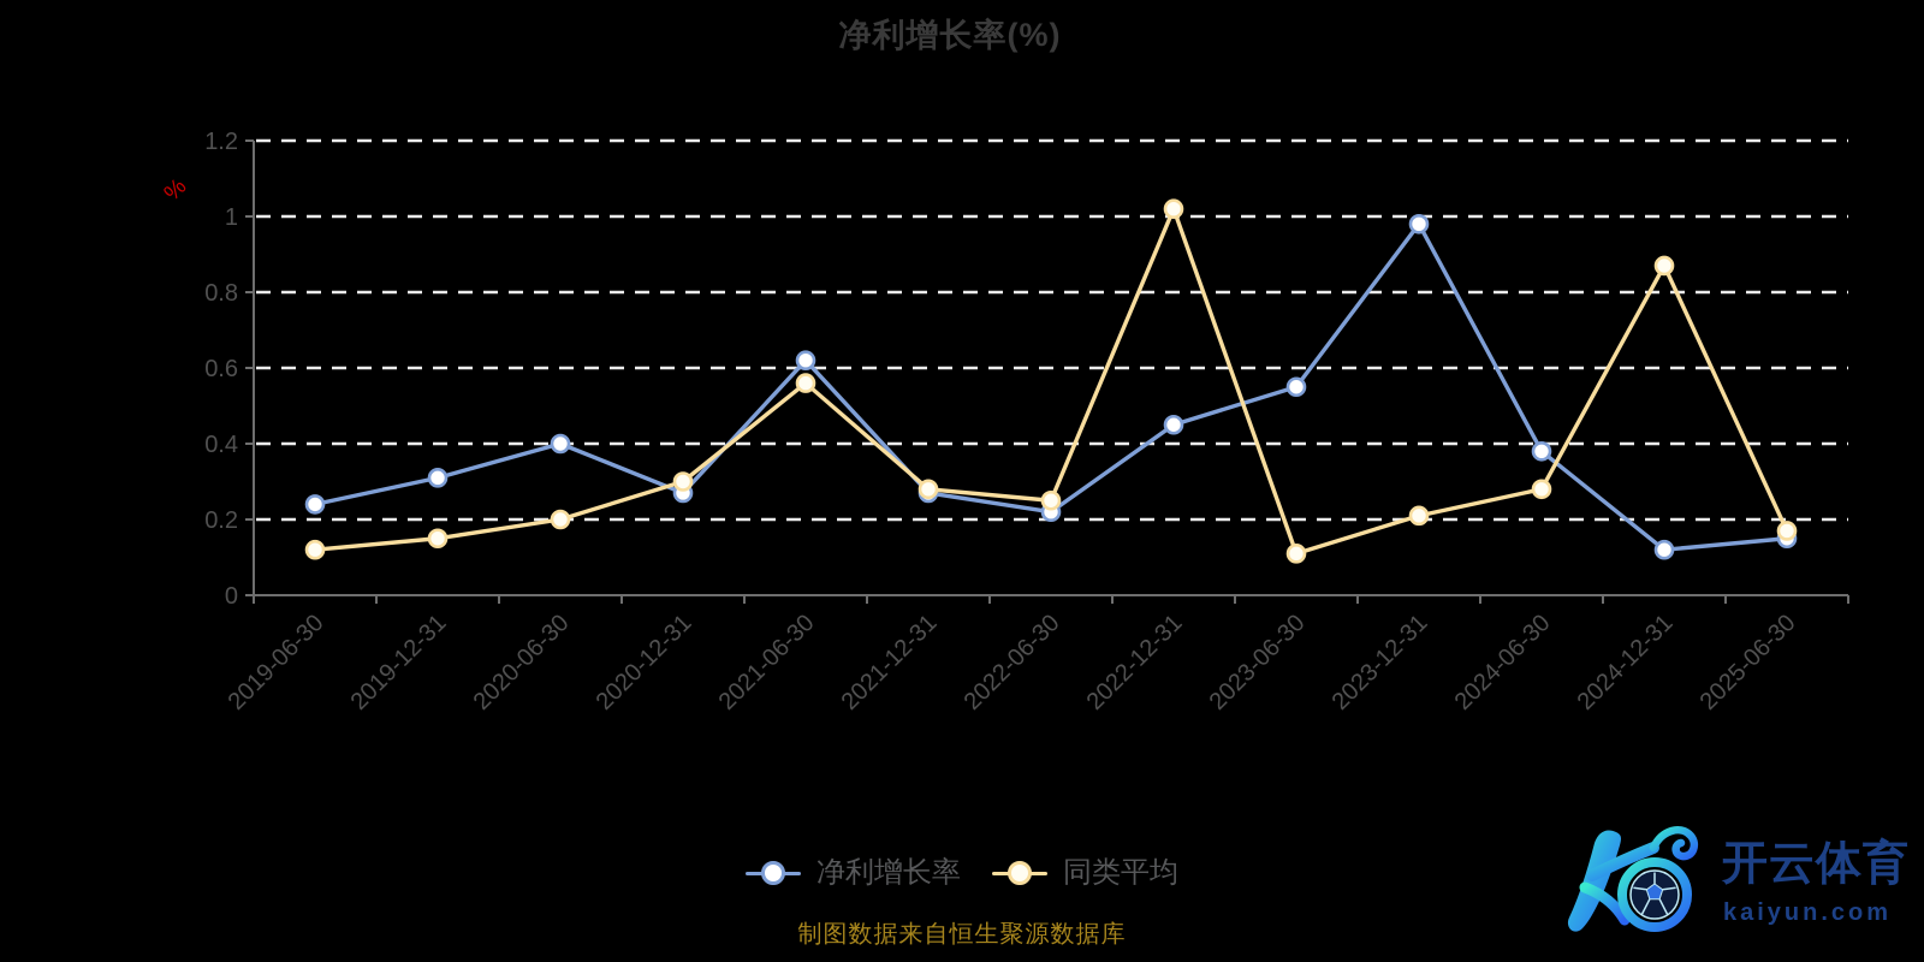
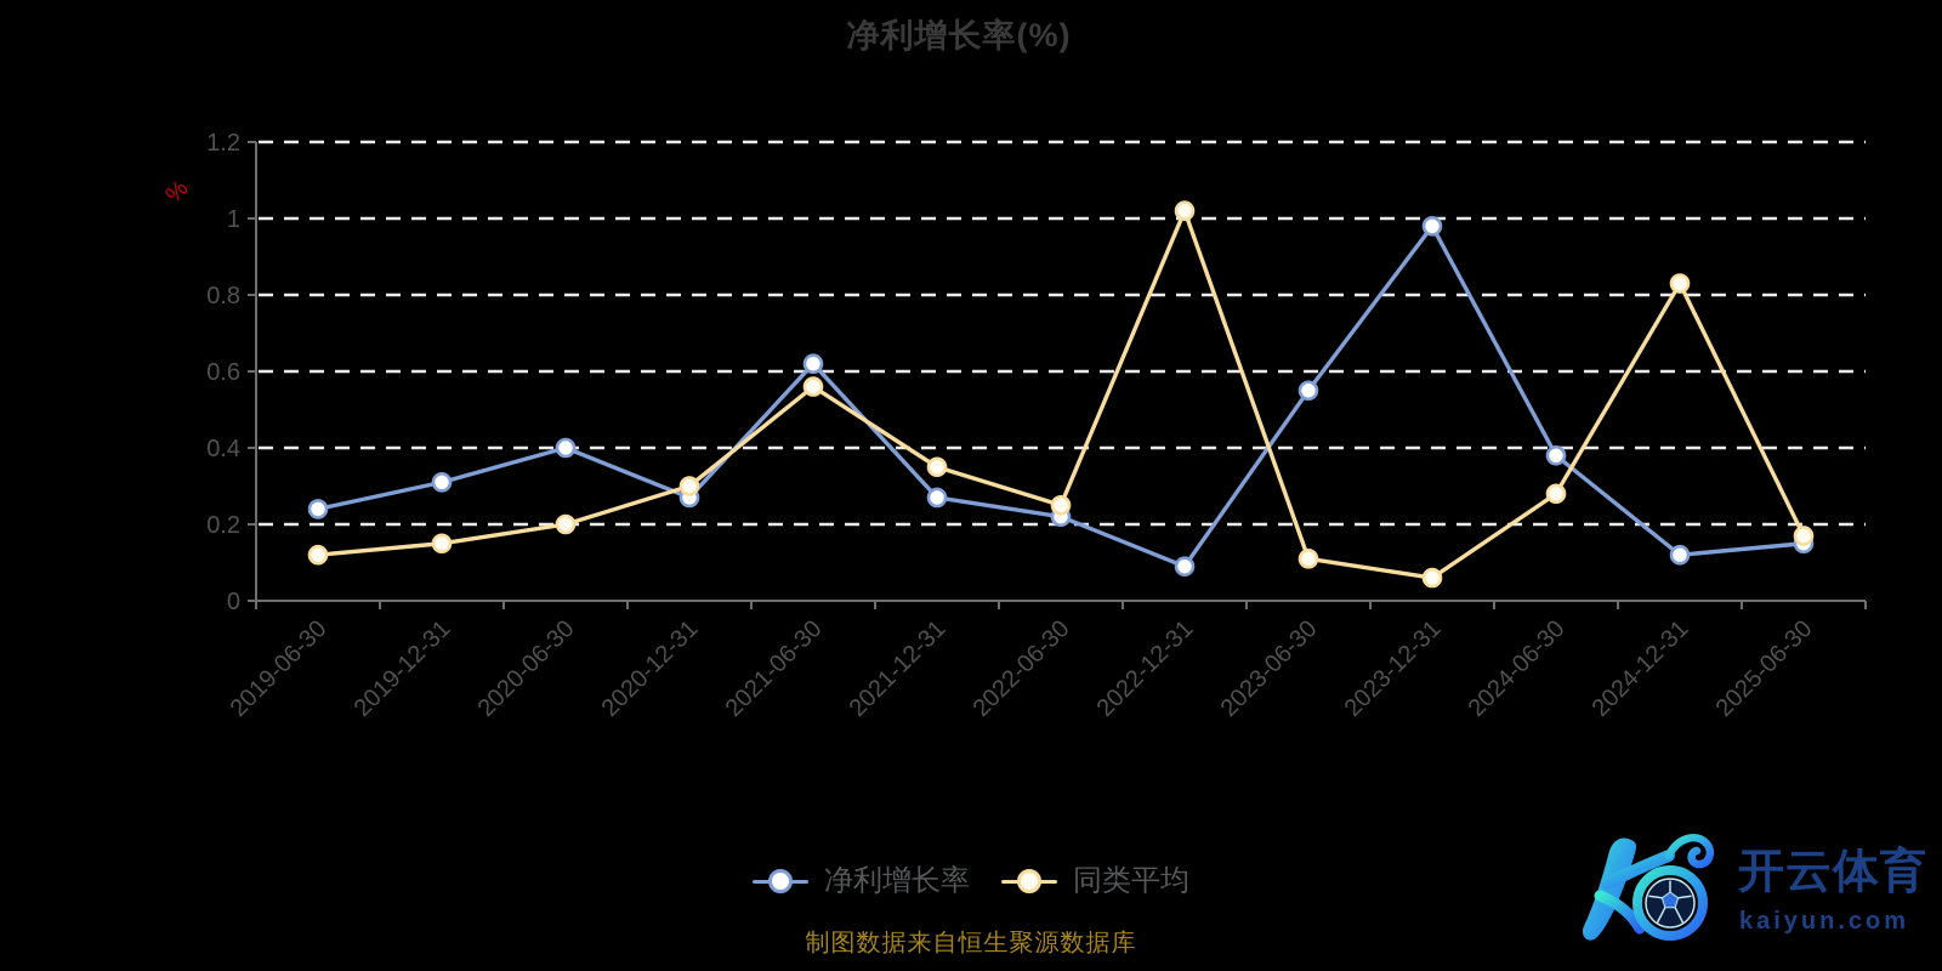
同类平均/2021-12-31: 0.28 -> 0.35
净利增长率/2022-12-31: 0.45 -> 0.09
同类平均/2023-12-31: 0.21 -> 0.06
同类平均/2024-12-31: 0.87 -> 0.83
